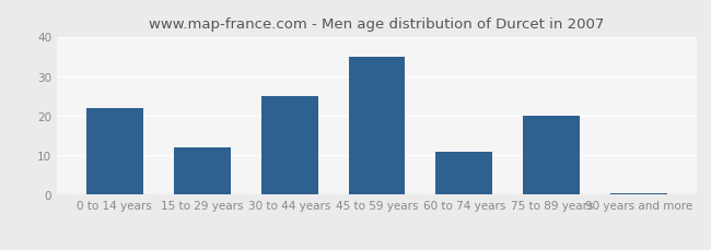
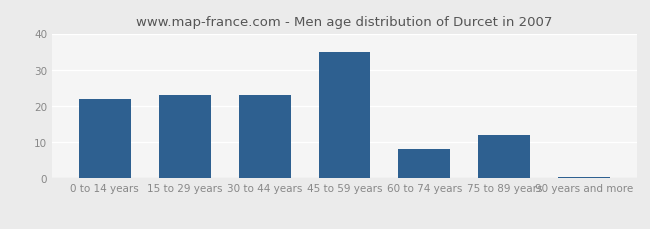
15 to 29 years: 12.0 -> 23.0
30 to 44 years: 25.0 -> 23.0
60 to 74 years: 11.0 -> 8.0
75 to 89 years: 20.0 -> 12.0
